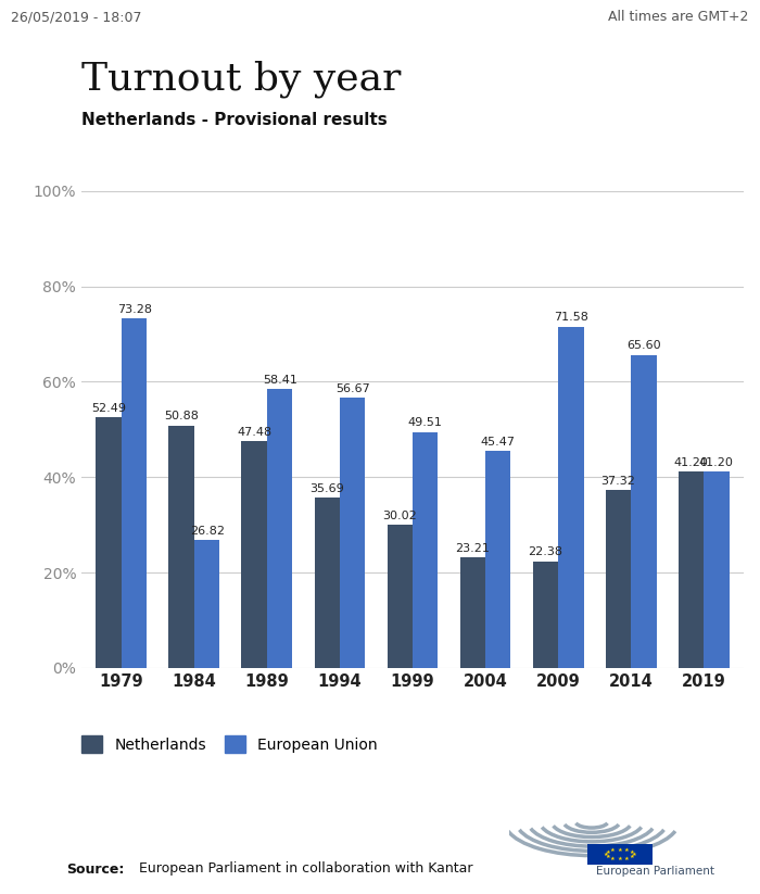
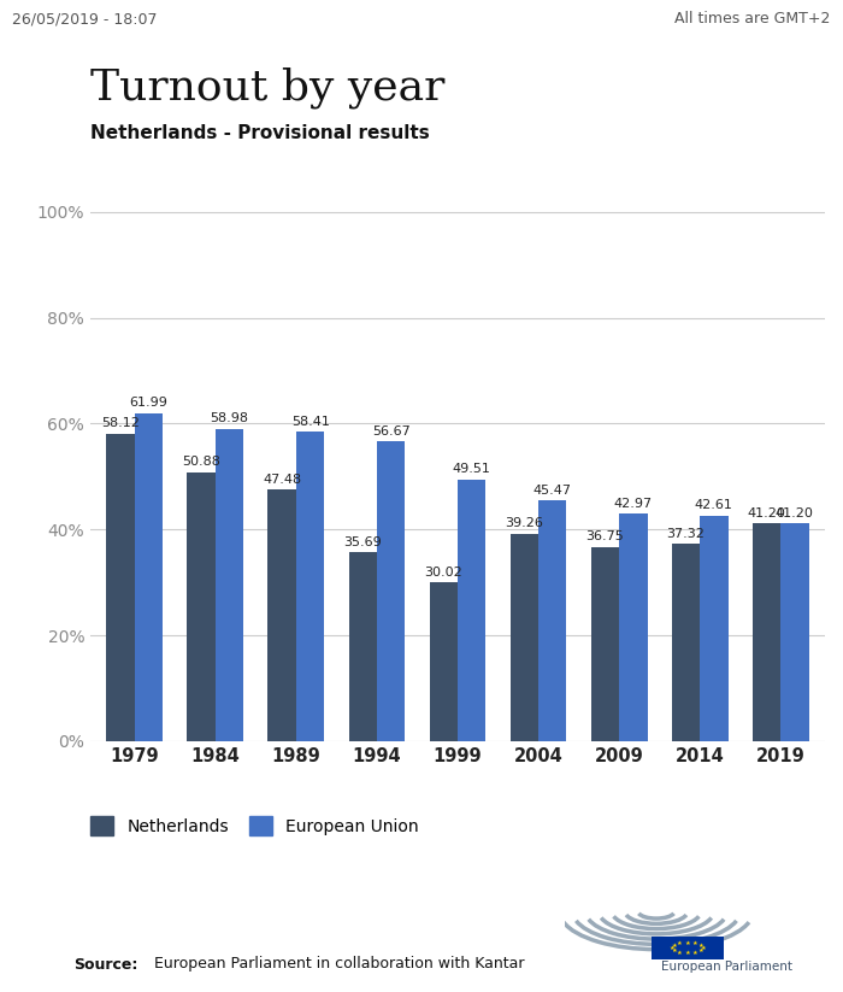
Netherlands/1979: 52.49 -> 58.12
European Union/1979: 73.28 -> 61.99
European Union/1984: 26.82 -> 58.98
Netherlands/2004: 23.21 -> 39.26
Netherlands/2009: 22.38 -> 36.75
European Union/2009: 71.58 -> 42.97
European Union/2014: 65.60 -> 42.61
